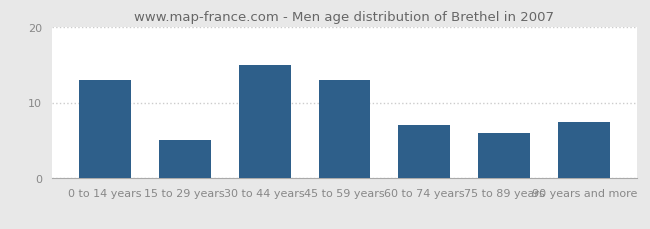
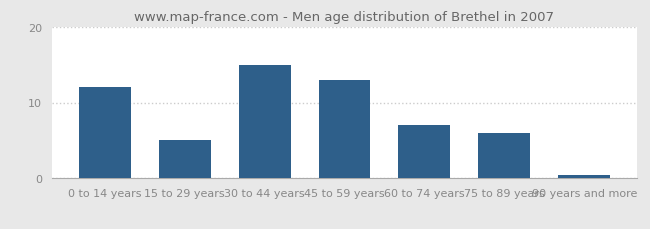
0 to 14 years: 13.0 -> 12.0
90 years and more: 7.4 -> 0.5
